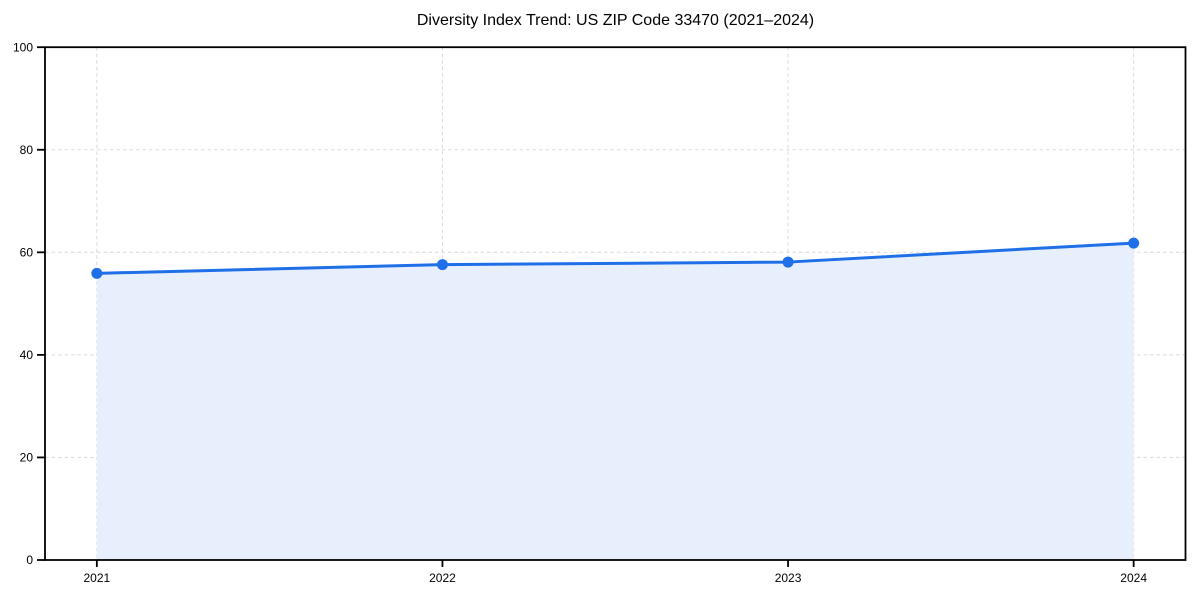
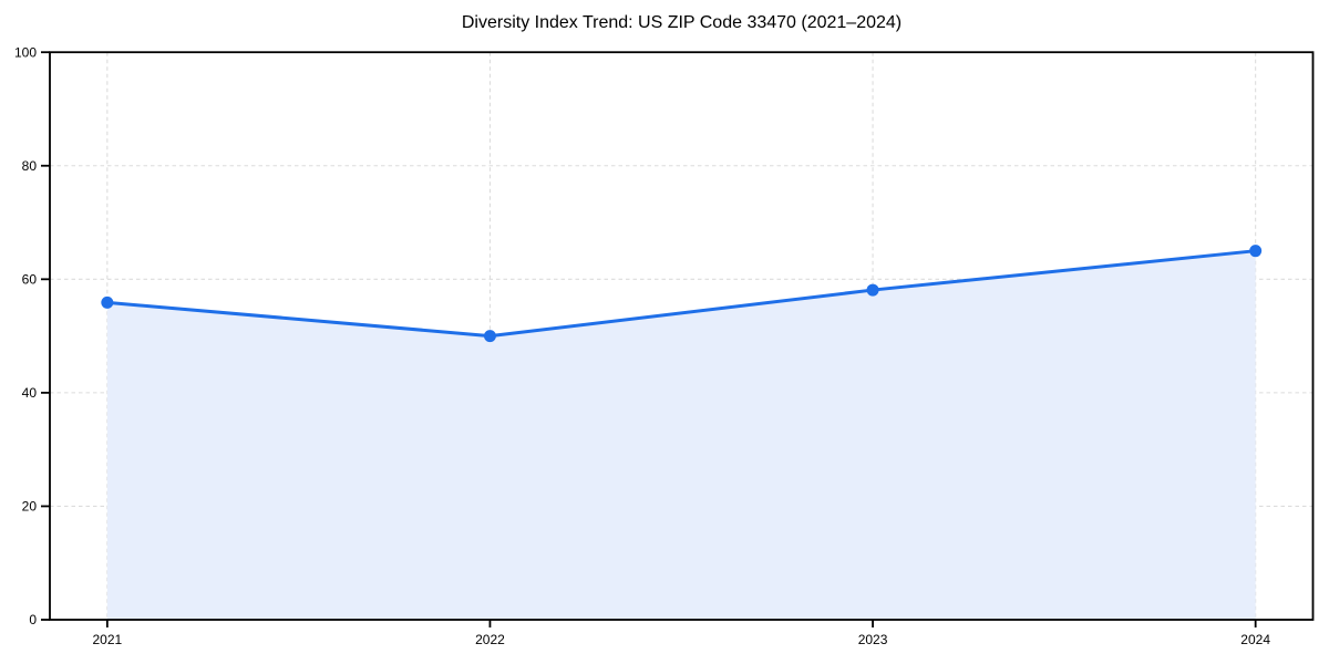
2022: 58 -> 50
2024: 62 -> 65
